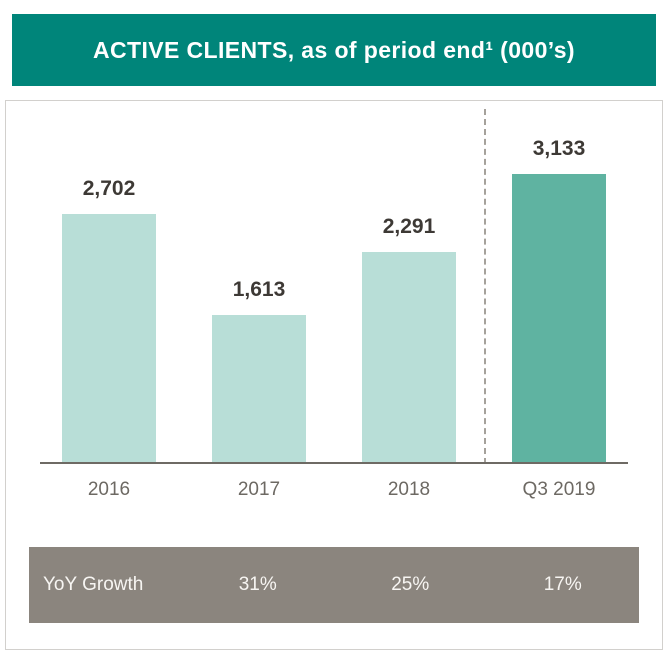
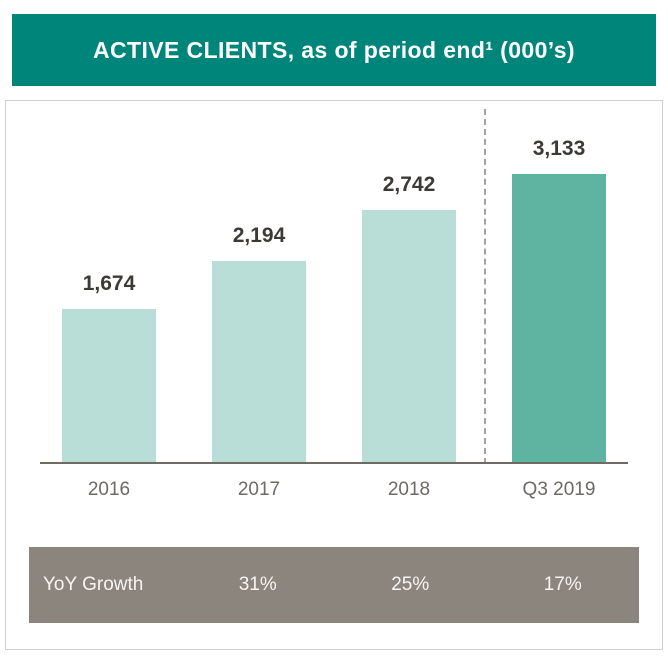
2016: 2,702 -> 1,674
2017: 1,613 -> 2,194
2018: 2,291 -> 2,742
